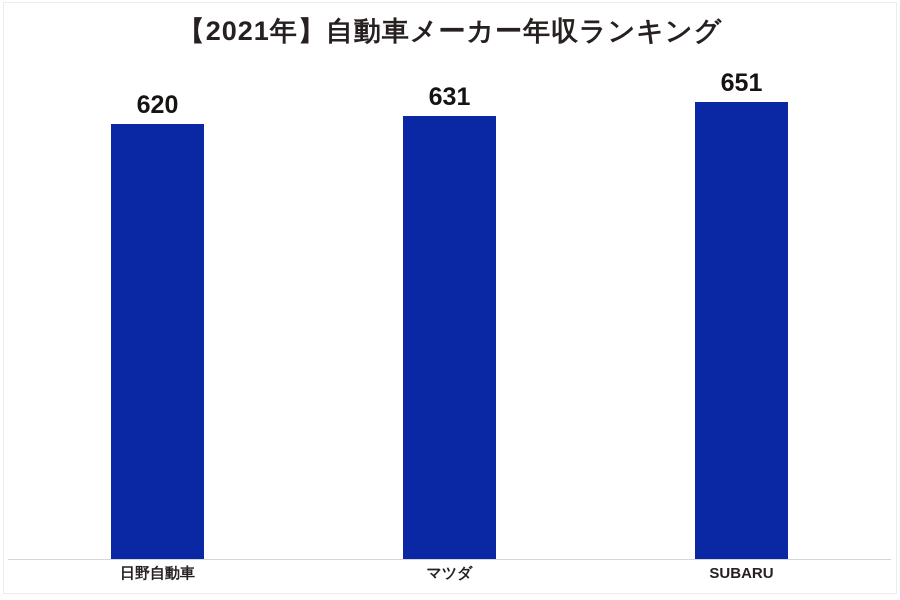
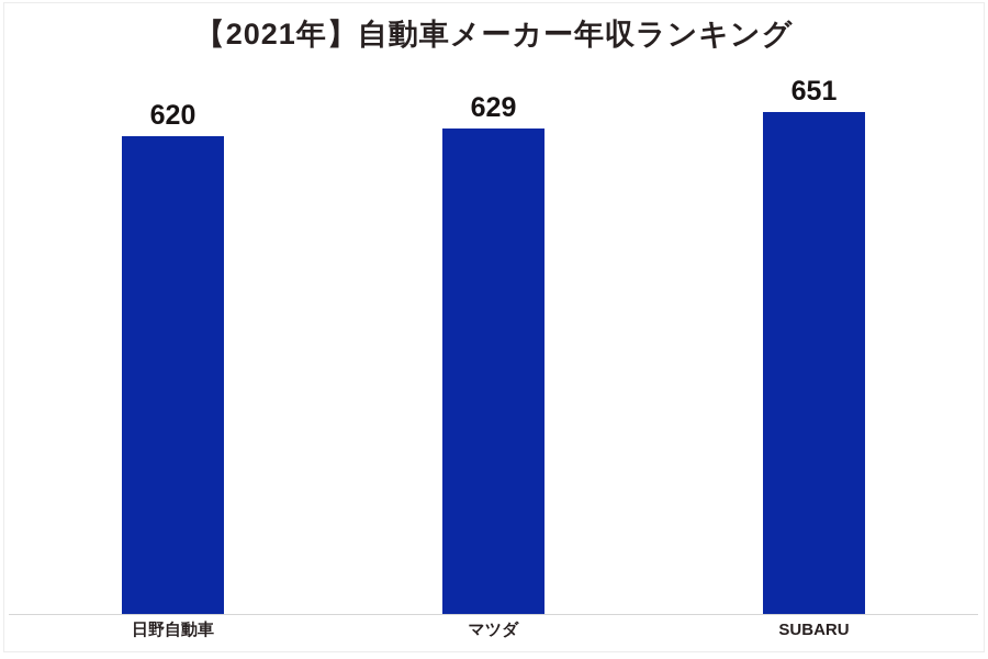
マツダ: 631 -> 629
